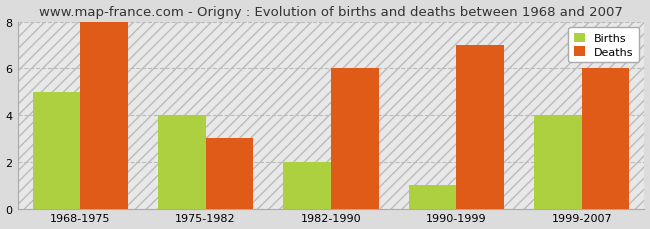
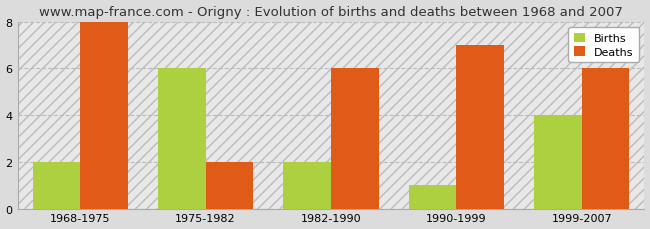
Births/1968-1975: 5 -> 2
Births/1975-1982: 4 -> 6
Deaths/1975-1982: 3 -> 2
